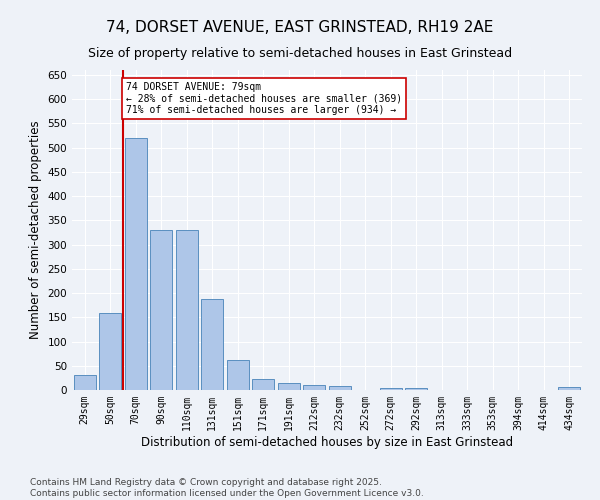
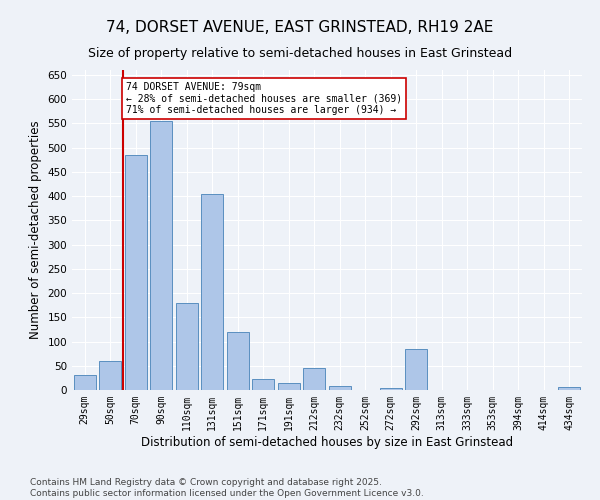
50sqm: 158 -> 60
70sqm: 519 -> 485
90sqm: 330 -> 555
110sqm: 330 -> 180
131sqm: 188 -> 405
151sqm: 62 -> 120
212sqm: 11 -> 45
292sqm: 5 -> 85
